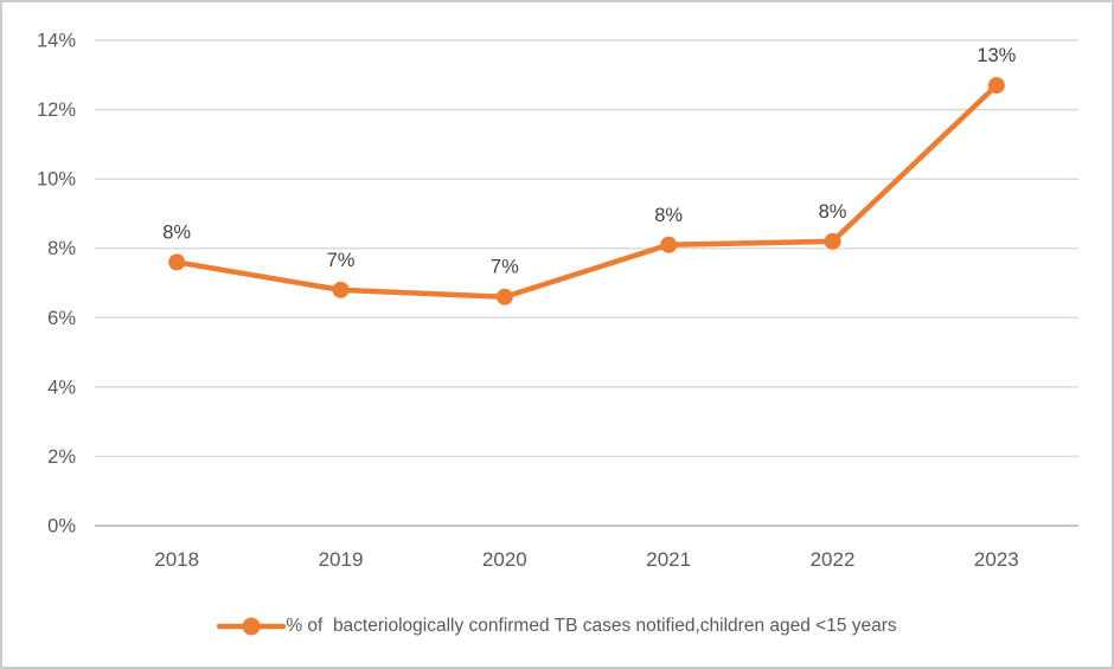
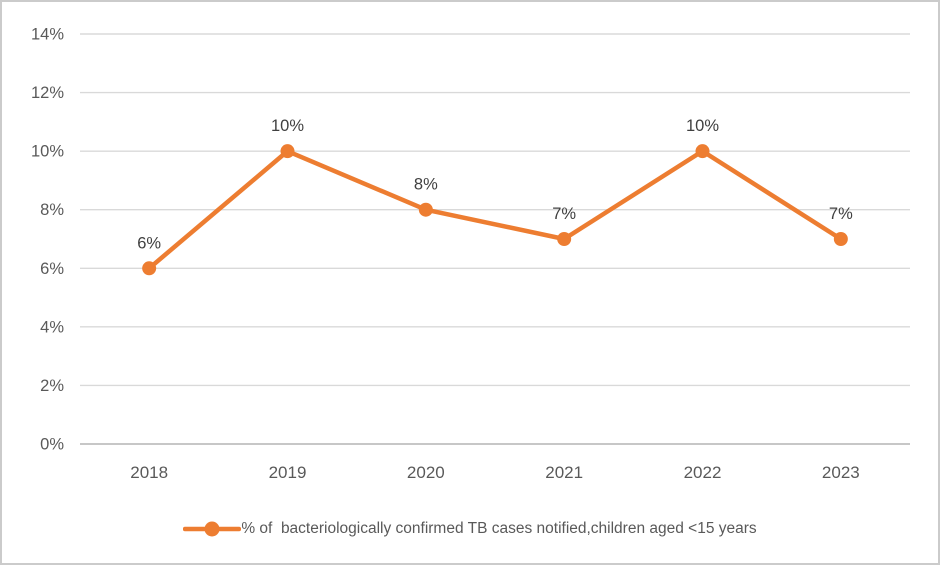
2018: 8% -> 6%
2019: 7% -> 10%
2020: 7% -> 8%
2021: 8% -> 7%
2022: 8% -> 10%
2023: 13% -> 7%
